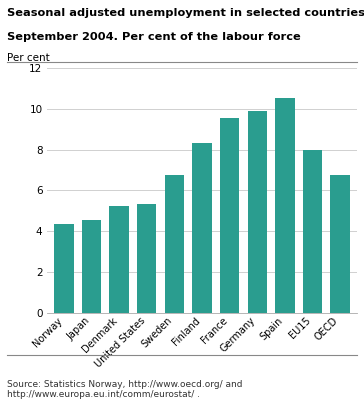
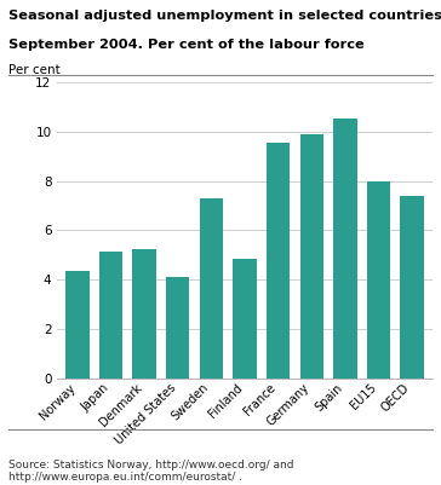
Japan: 4.55 -> 5.15
United States: 5.35 -> 4.10
Sweden: 6.75 -> 7.30
Finland: 8.35 -> 4.85
OECD: 6.75 -> 7.40
